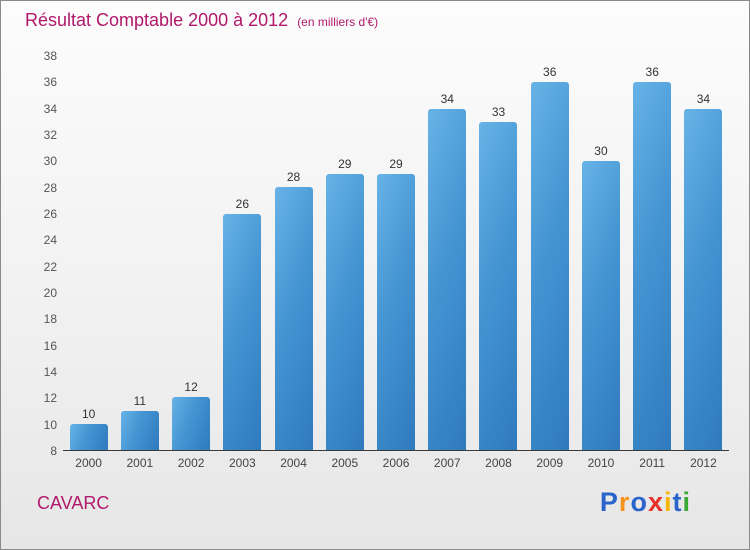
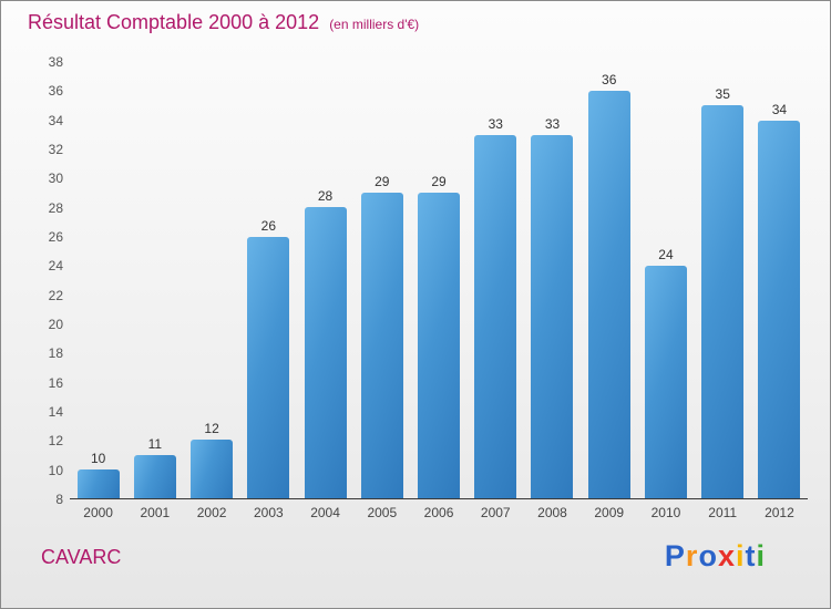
2007: 34 -> 33
2010: 30 -> 24
2011: 36 -> 35
